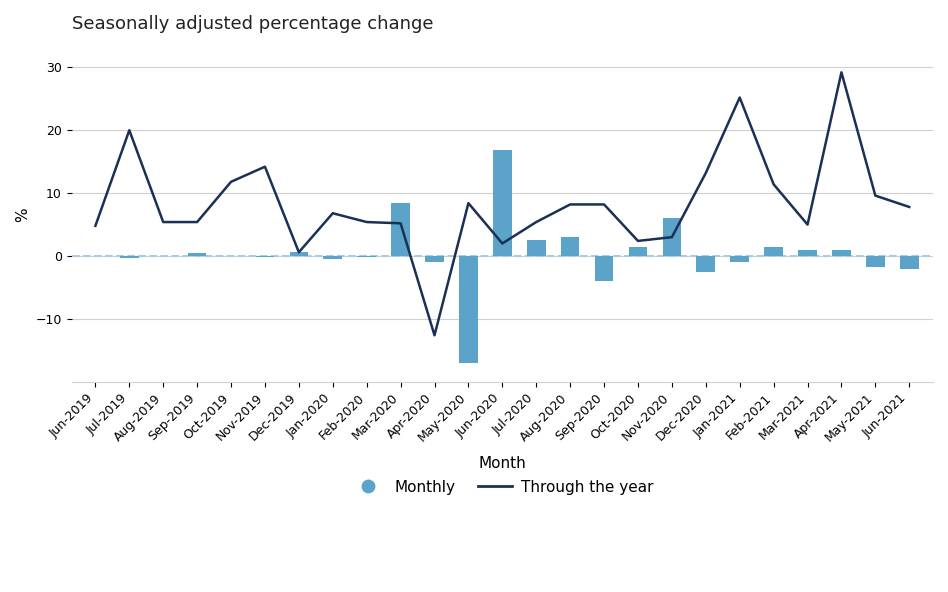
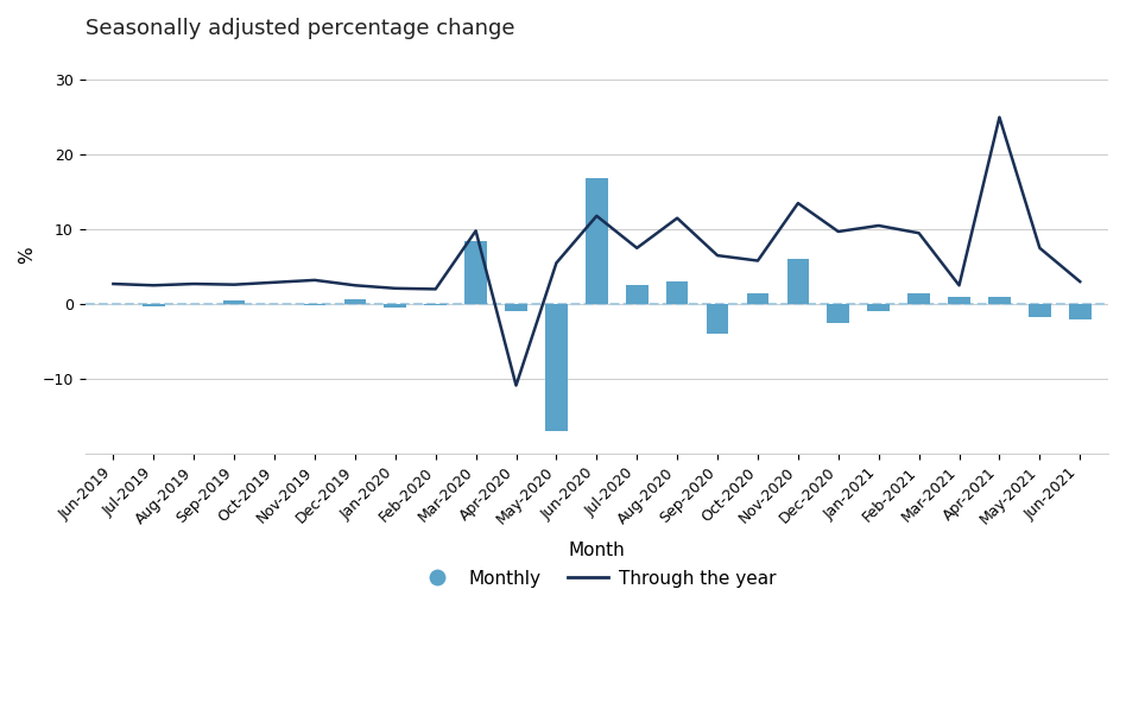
Through the year/Jun-2019: 4.8 -> 2.7
Through the year/Jul-2019: 20.0 -> 2.5
Through the year/Aug-2019: 5.4 -> 2.7
Through the year/Sep-2019: 5.4 -> 2.6
Through the year/Oct-2019: 11.8 -> 2.9
Through the year/Nov-2019: 14.2 -> 3.2
Through the year/Dec-2019: 0.6 -> 2.5
Through the year/Jan-2020: 6.8 -> 2.1
Through the year/Feb-2020: 5.4 -> 2.0
Through the year/Mar-2020: 5.2 -> 9.8
Through the year/Apr-2020: -12.6 -> -10.9
Through the year/May-2020: 8.4 -> 5.5
Through the year/Jun-2020: 2.0 -> 11.8
Through the year/Jul-2020: 5.4 -> 7.5
Through the year/Aug-2020: 8.2 -> 11.5
Through the year/Sep-2020: 8.2 -> 6.5
Through the year/Oct-2020: 2.4 -> 5.8
Through the year/Nov-2020: 3.0 -> 13.5
Through the year/Dec-2020: 13.2 -> 9.7
Through the year/Jan-2021: 25.2 -> 10.5
Through the year/Feb-2021: 11.4 -> 9.5
Through the year/Mar-2021: 5.0 -> 2.5
Through the year/Apr-2021: 29.2 -> 25.0
Through the year/May-2021: 9.6 -> 7.5
Through the year/Jun-2021: 7.8 -> 3.0
